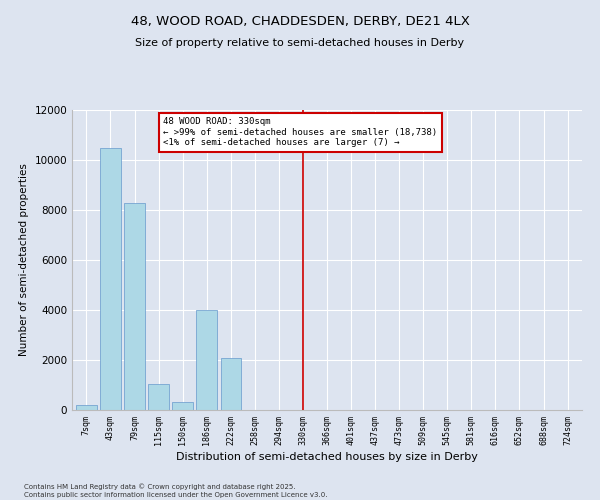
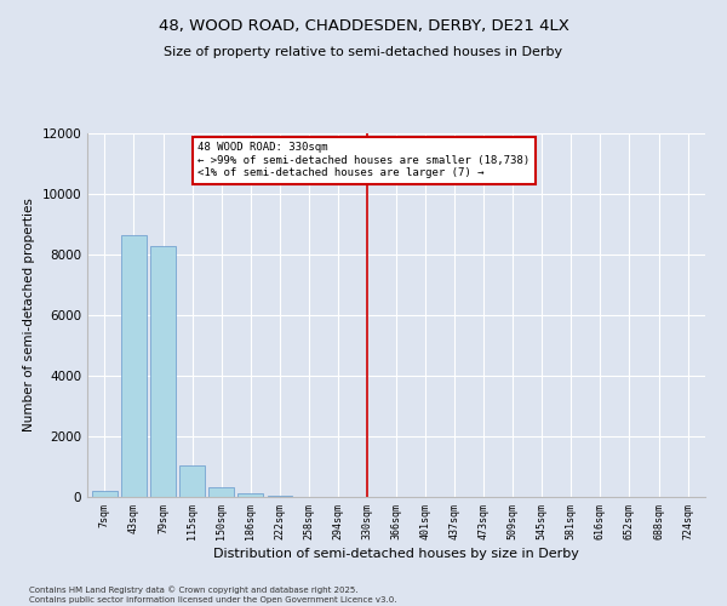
43sqm: 10500 -> 8650
186sqm: 4000 -> 110
222sqm: 2100 -> 60
